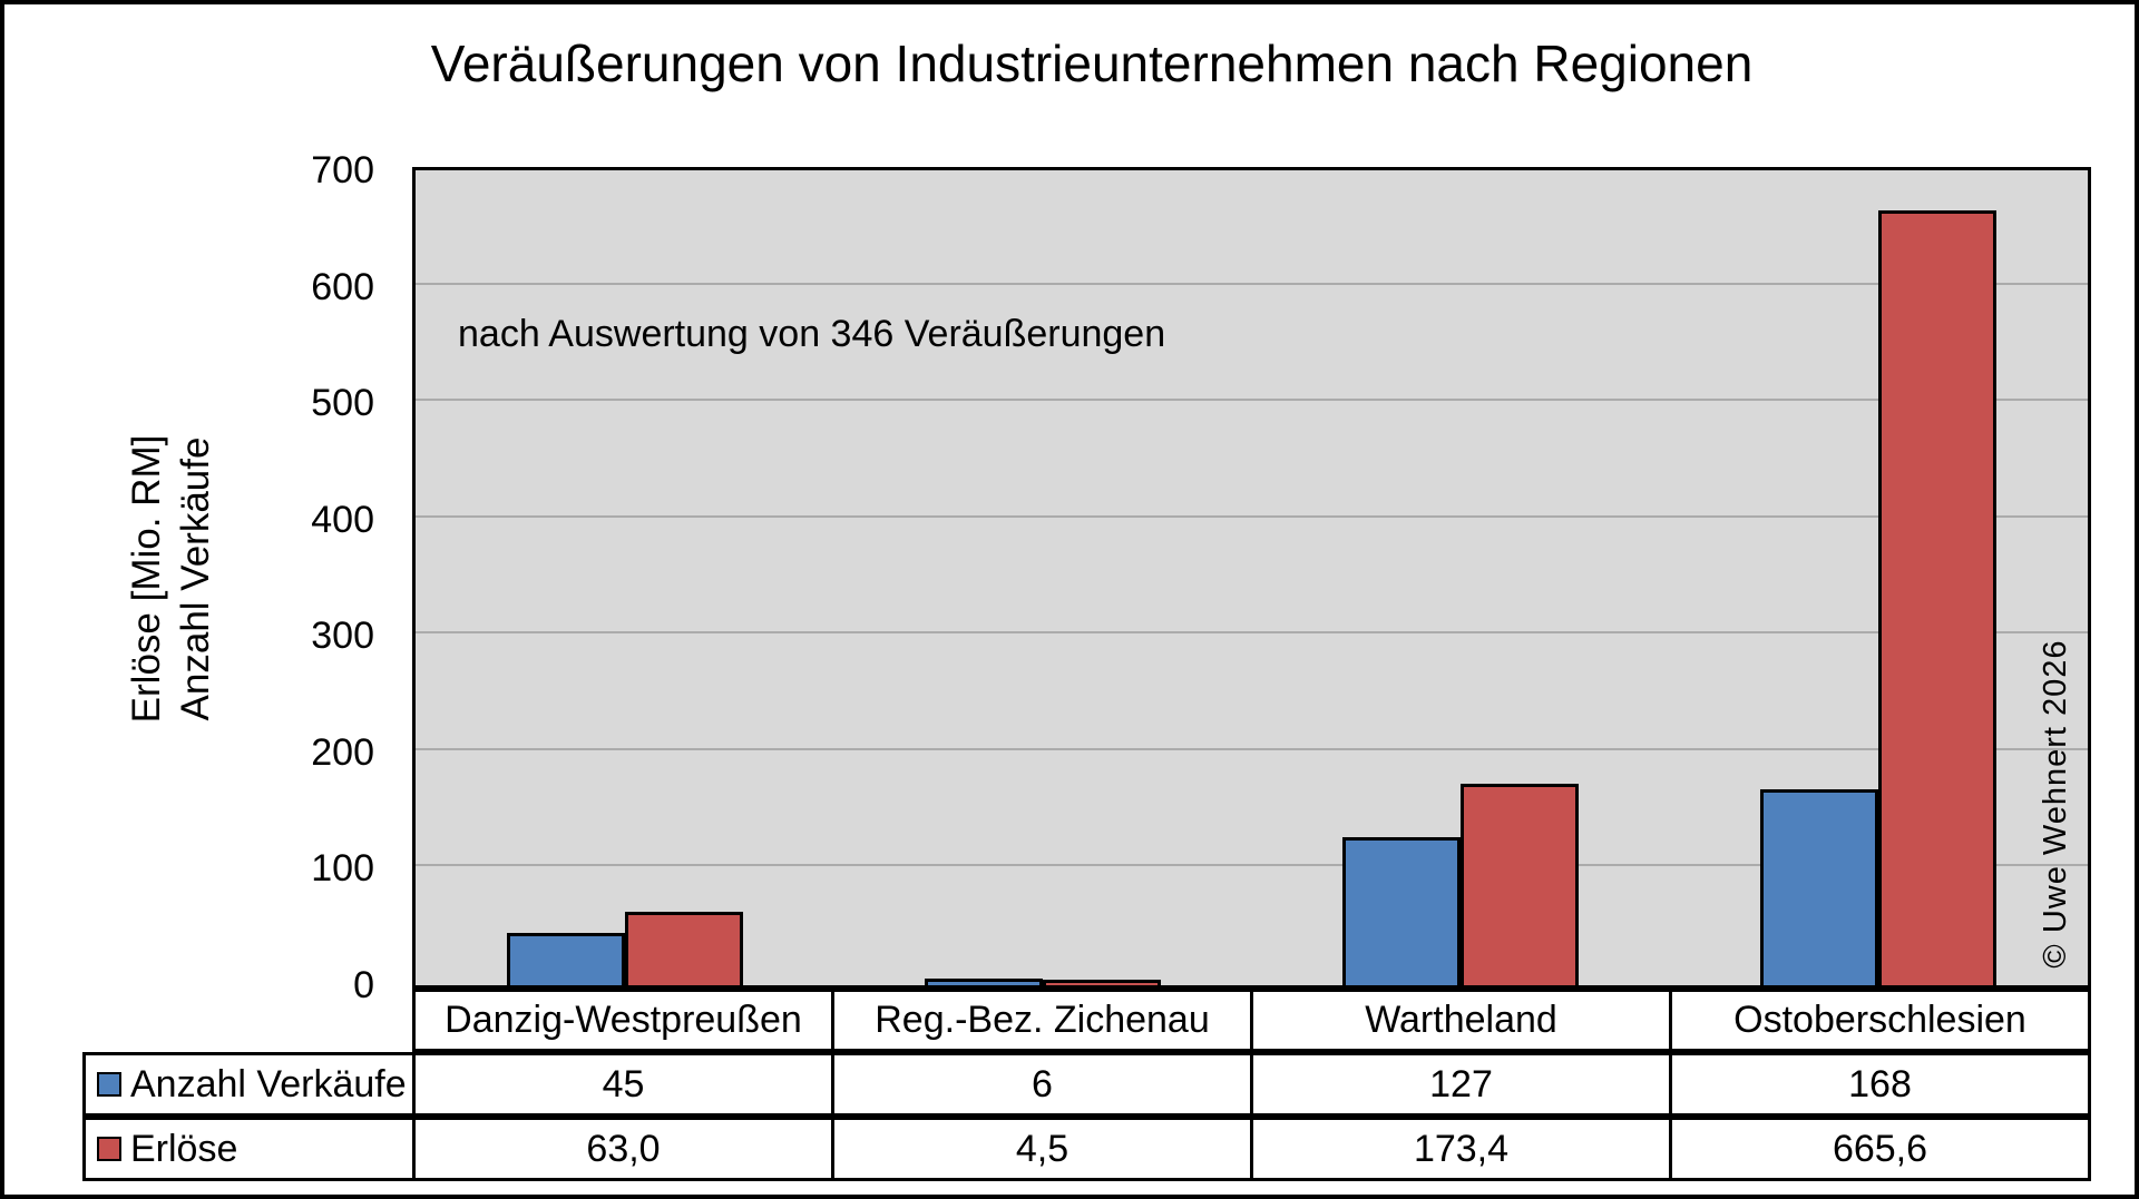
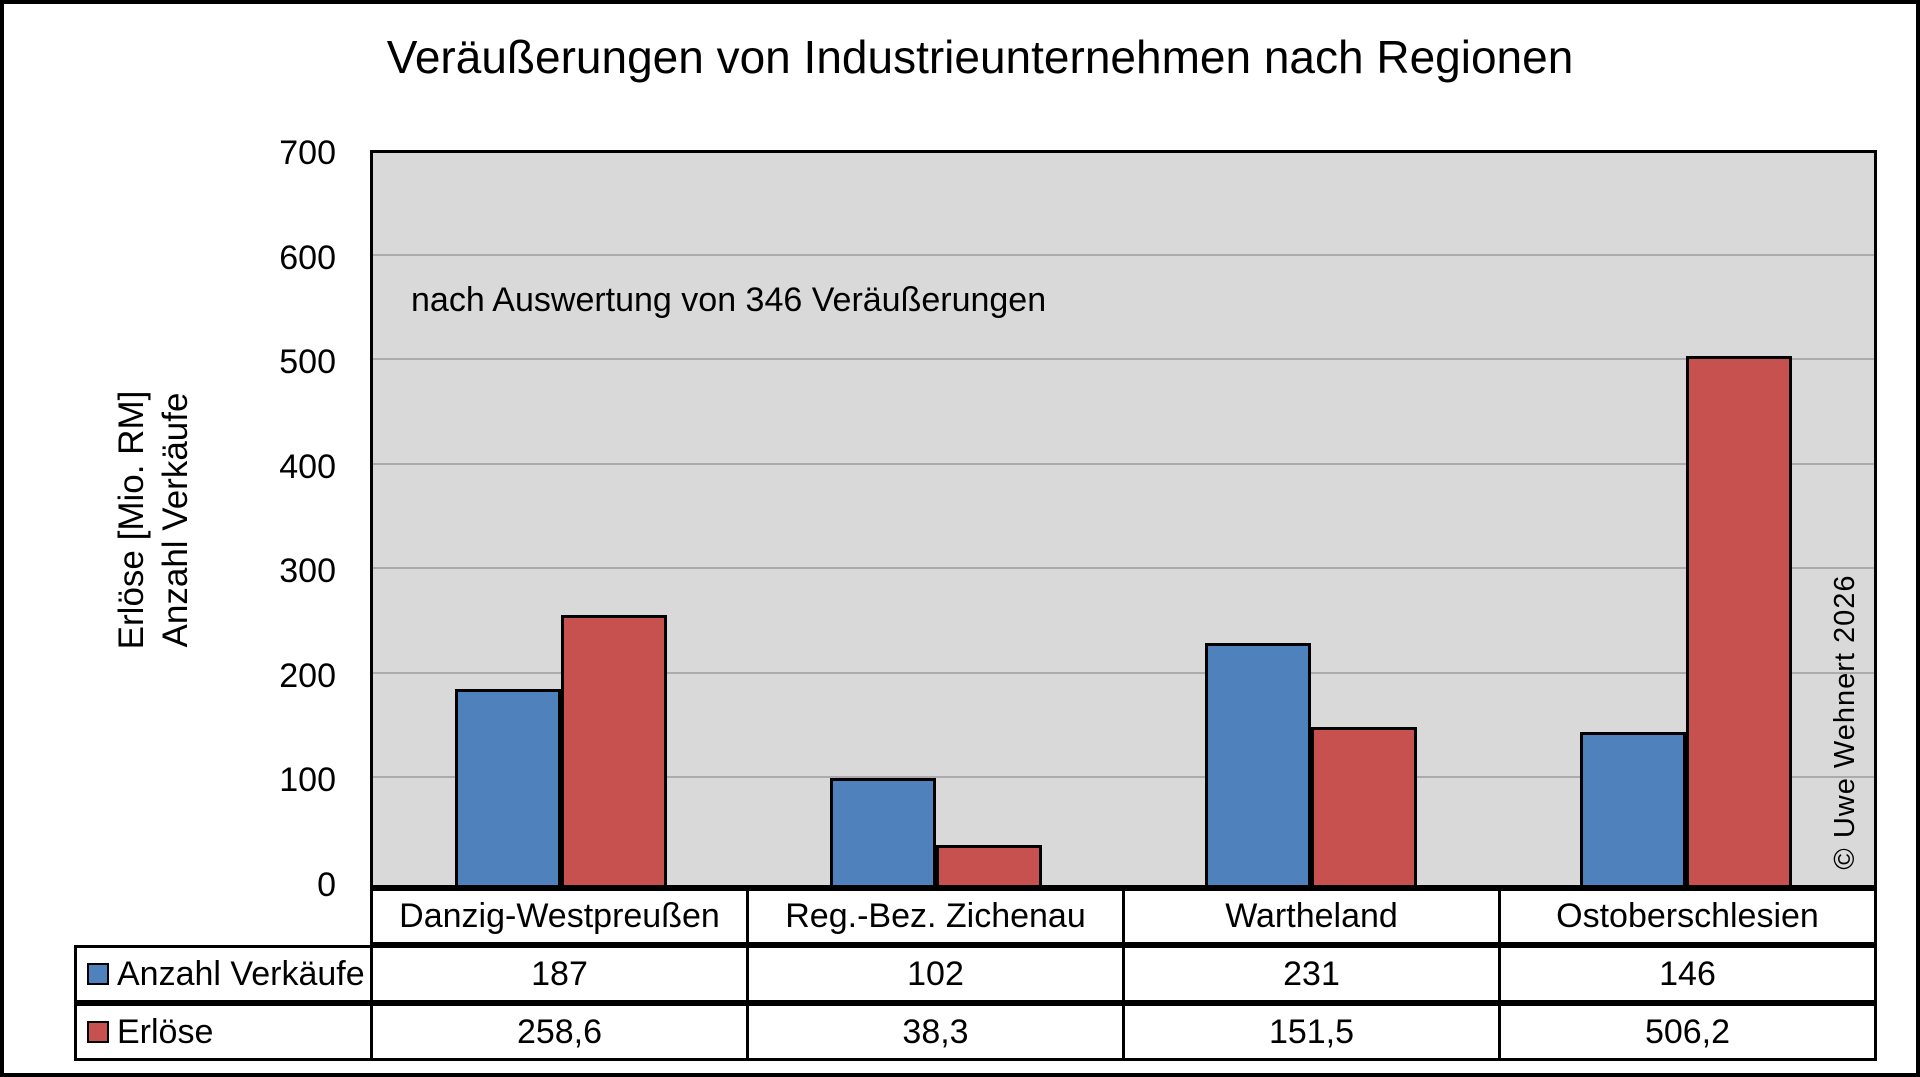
Anzahl Verkäufe/Danzig-Westpreußen: 45 -> 187
Erlöse/Danzig-Westpreußen: 63,0 -> 258,6
Anzahl Verkäufe/Reg.-Bez. Zichenau: 6 -> 102
Erlöse/Reg.-Bez. Zichenau: 4,5 -> 38,3
Anzahl Verkäufe/Wartheland: 127 -> 231
Erlöse/Wartheland: 173,4 -> 151,5
Anzahl Verkäufe/Ostoberschlesien: 168 -> 146
Erlöse/Ostoberschlesien: 665,6 -> 506,2
